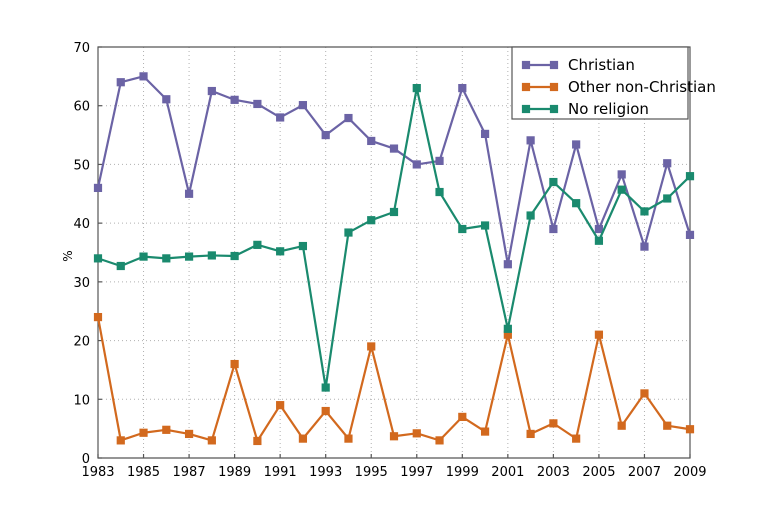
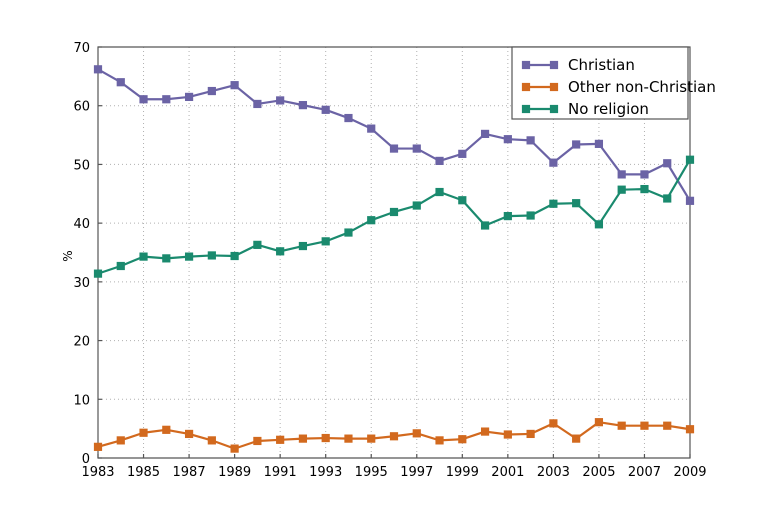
Christian/1983: 46 -> 66
Other non-Christian/1983: 24 -> 2
No religion/1983: 34 -> 31
Christian/1985: 65 -> 61
Christian/1987: 45 -> 62
Christian/1989: 61 -> 64
Other non-Christian/1989: 16 -> 2
Christian/1991: 58 -> 61
Other non-Christian/1991: 9 -> 3
Christian/1993: 55 -> 59
Other non-Christian/1993: 8 -> 3
No religion/1993: 12 -> 37
Christian/1995: 54 -> 56
Other non-Christian/1995: 19 -> 3
Christian/1997: 50 -> 53
No religion/1997: 63 -> 43
Christian/1999: 63 -> 52
Other non-Christian/1999: 7 -> 3
No religion/1999: 39 -> 44
Christian/2001: 33 -> 54
Other non-Christian/2001: 21 -> 4
No religion/2001: 22 -> 41
Christian/2003: 39 -> 50
No religion/2003: 47 -> 43
Christian/2005: 39 -> 54
Other non-Christian/2005: 21 -> 6
No religion/2005: 37 -> 40
Christian/2007: 36 -> 48
Other non-Christian/2007: 11 -> 6
No religion/2007: 42 -> 46
Christian/2009: 38 -> 44
No religion/2009: 48 -> 51
